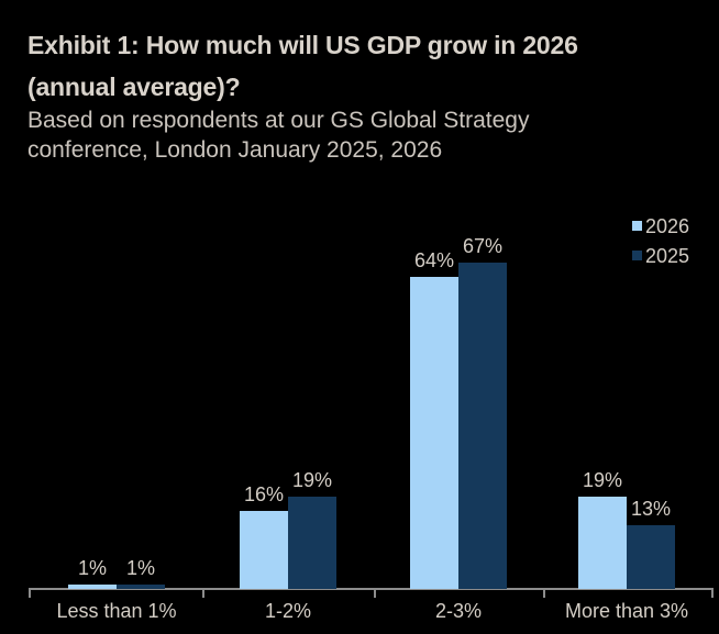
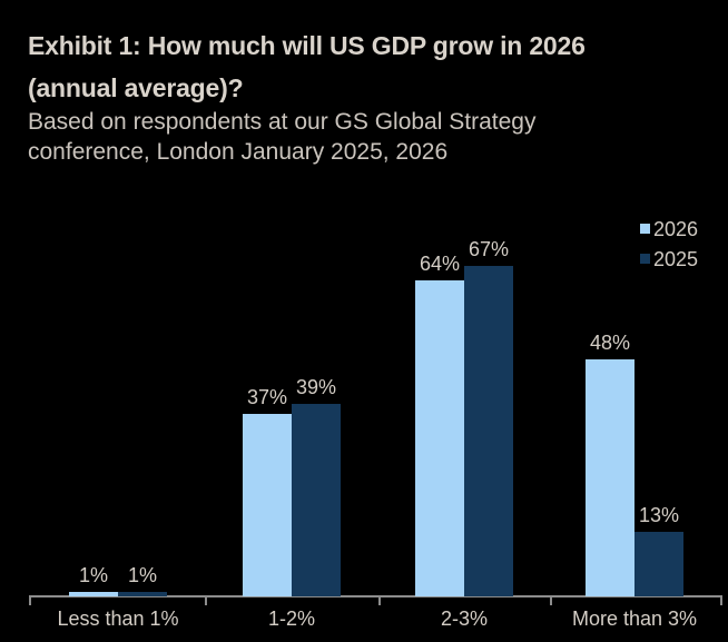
2026/1-2%: 16% -> 37%
2025/1-2%: 19% -> 39%
2026/More than 3%: 19% -> 48%
